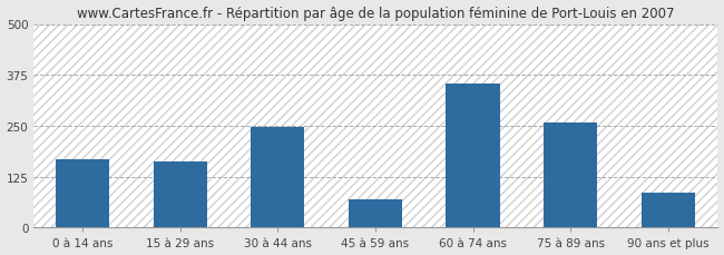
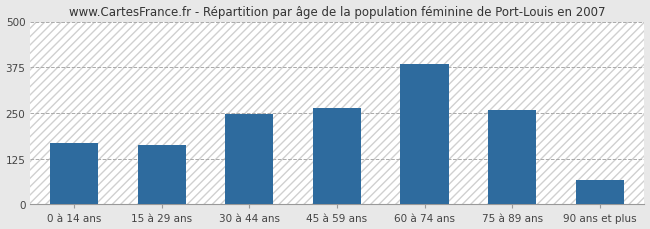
45 à 59 ans: 70 -> 263
60 à 74 ans: 355 -> 383
90 ans et plus: 85 -> 68
